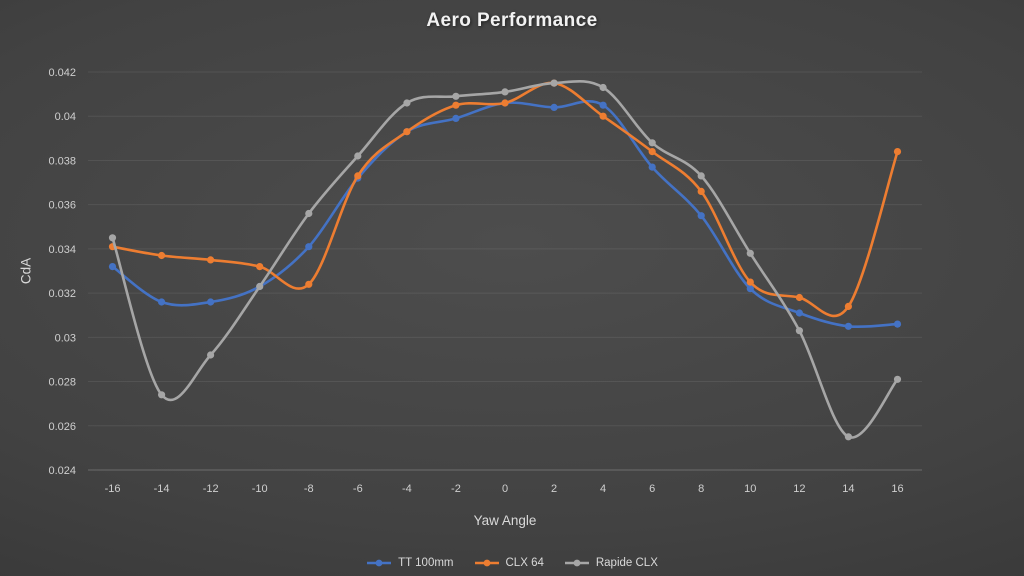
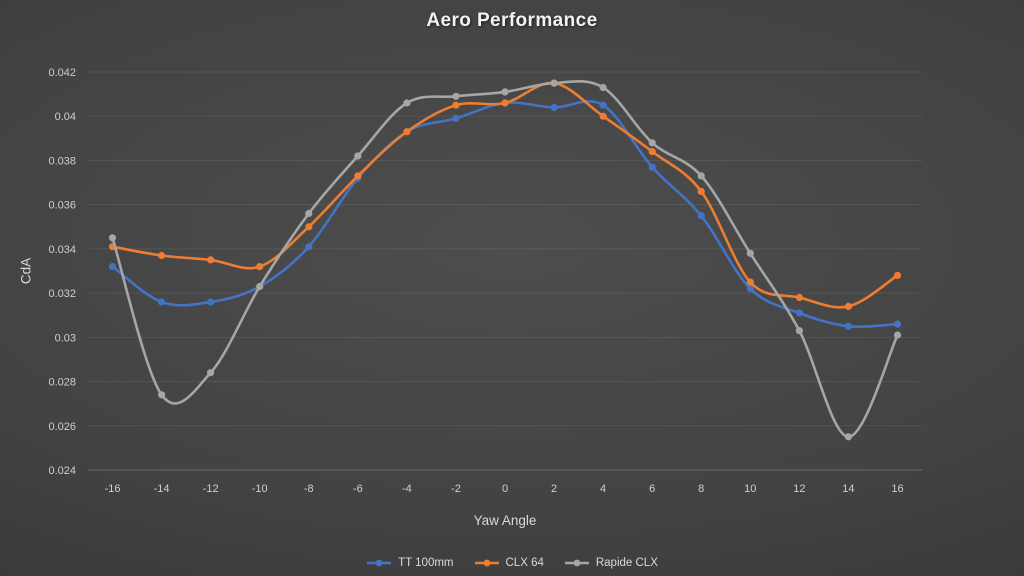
Rapide CLX/-12: 0.0292 -> 0.0284
CLX 64/-8: 0.0324 -> 0.0350
CLX 64/16: 0.0384 -> 0.0328
Rapide CLX/16: 0.0281 -> 0.0301
